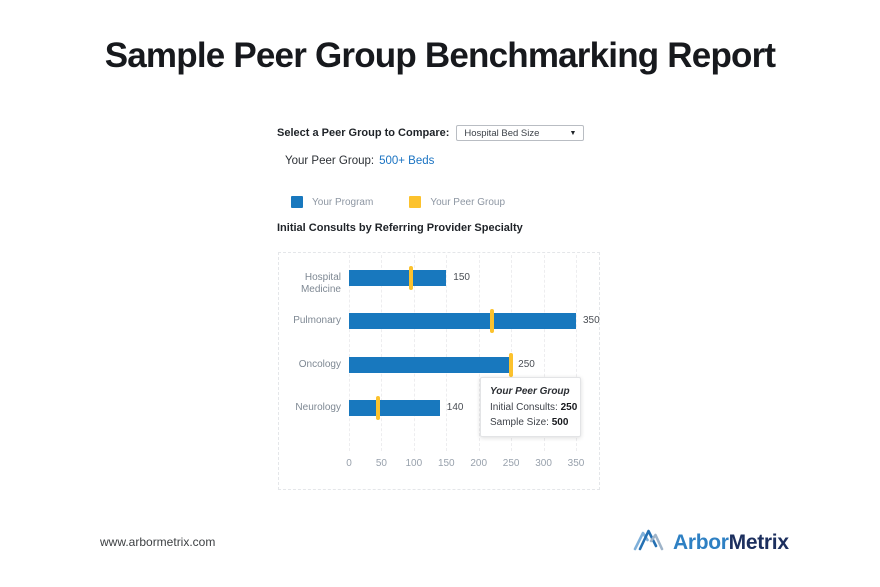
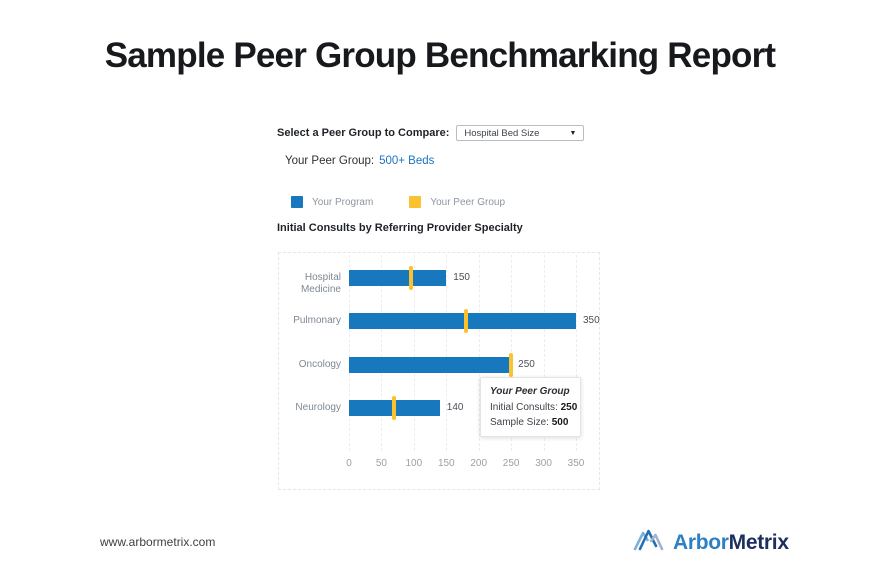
Your Peer Group/Pulmonary: 220 -> 180
Your Peer Group/Neurology: 40 -> 70
